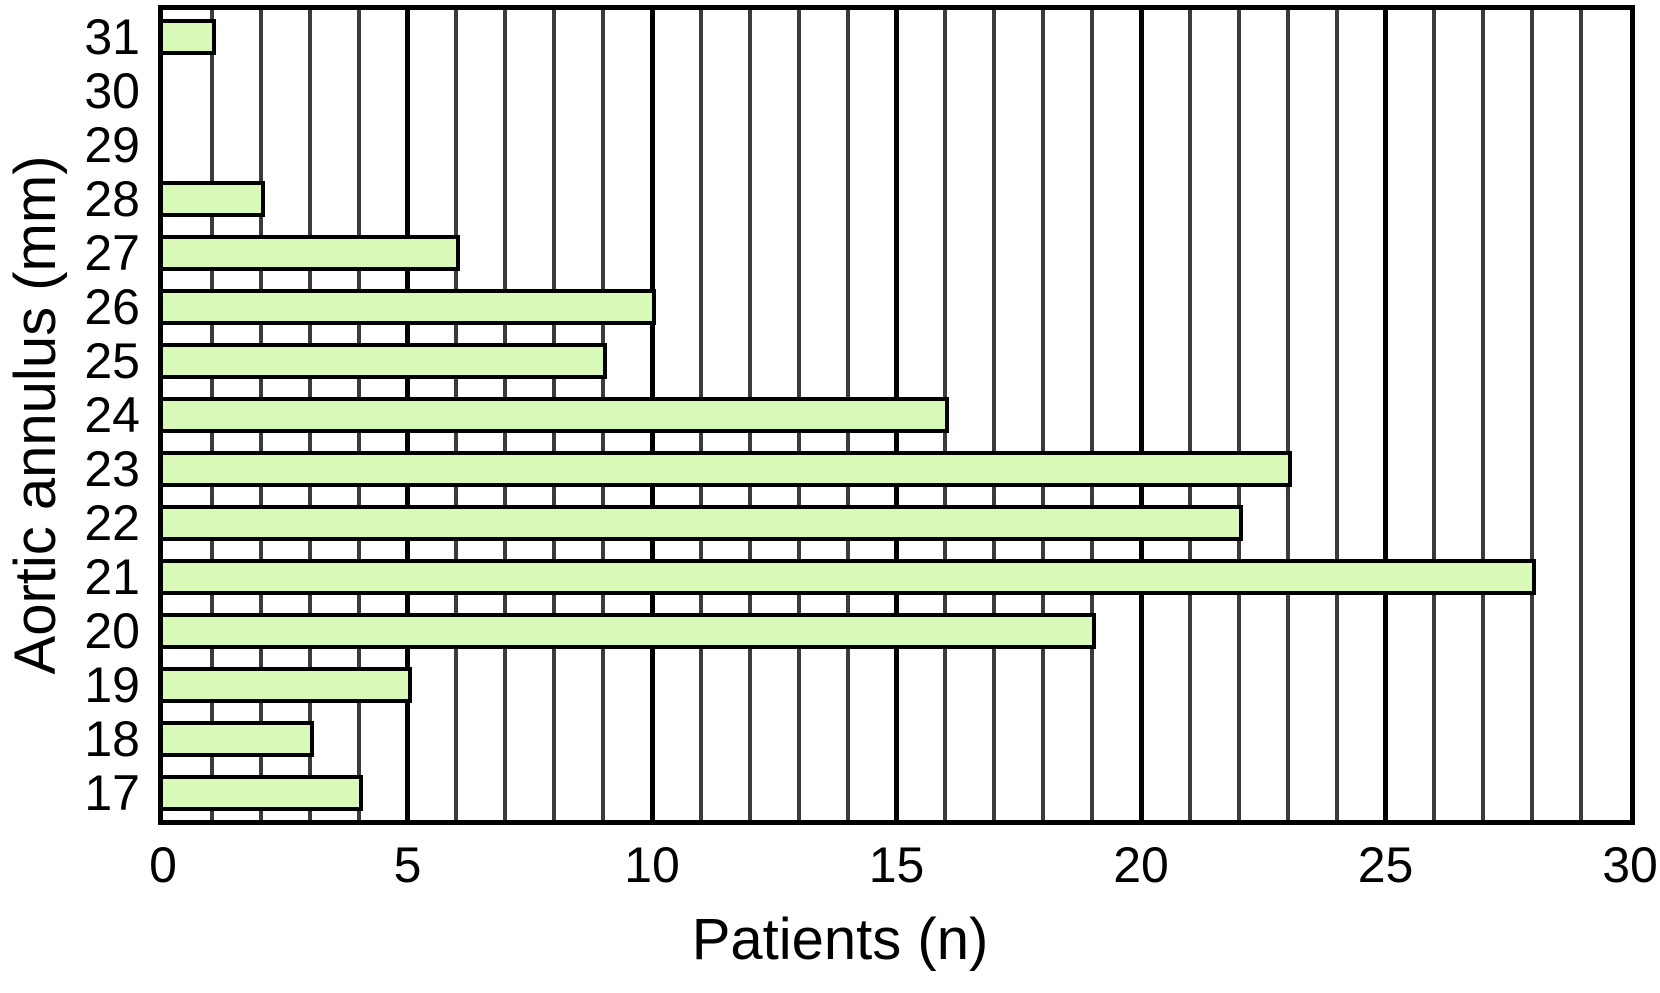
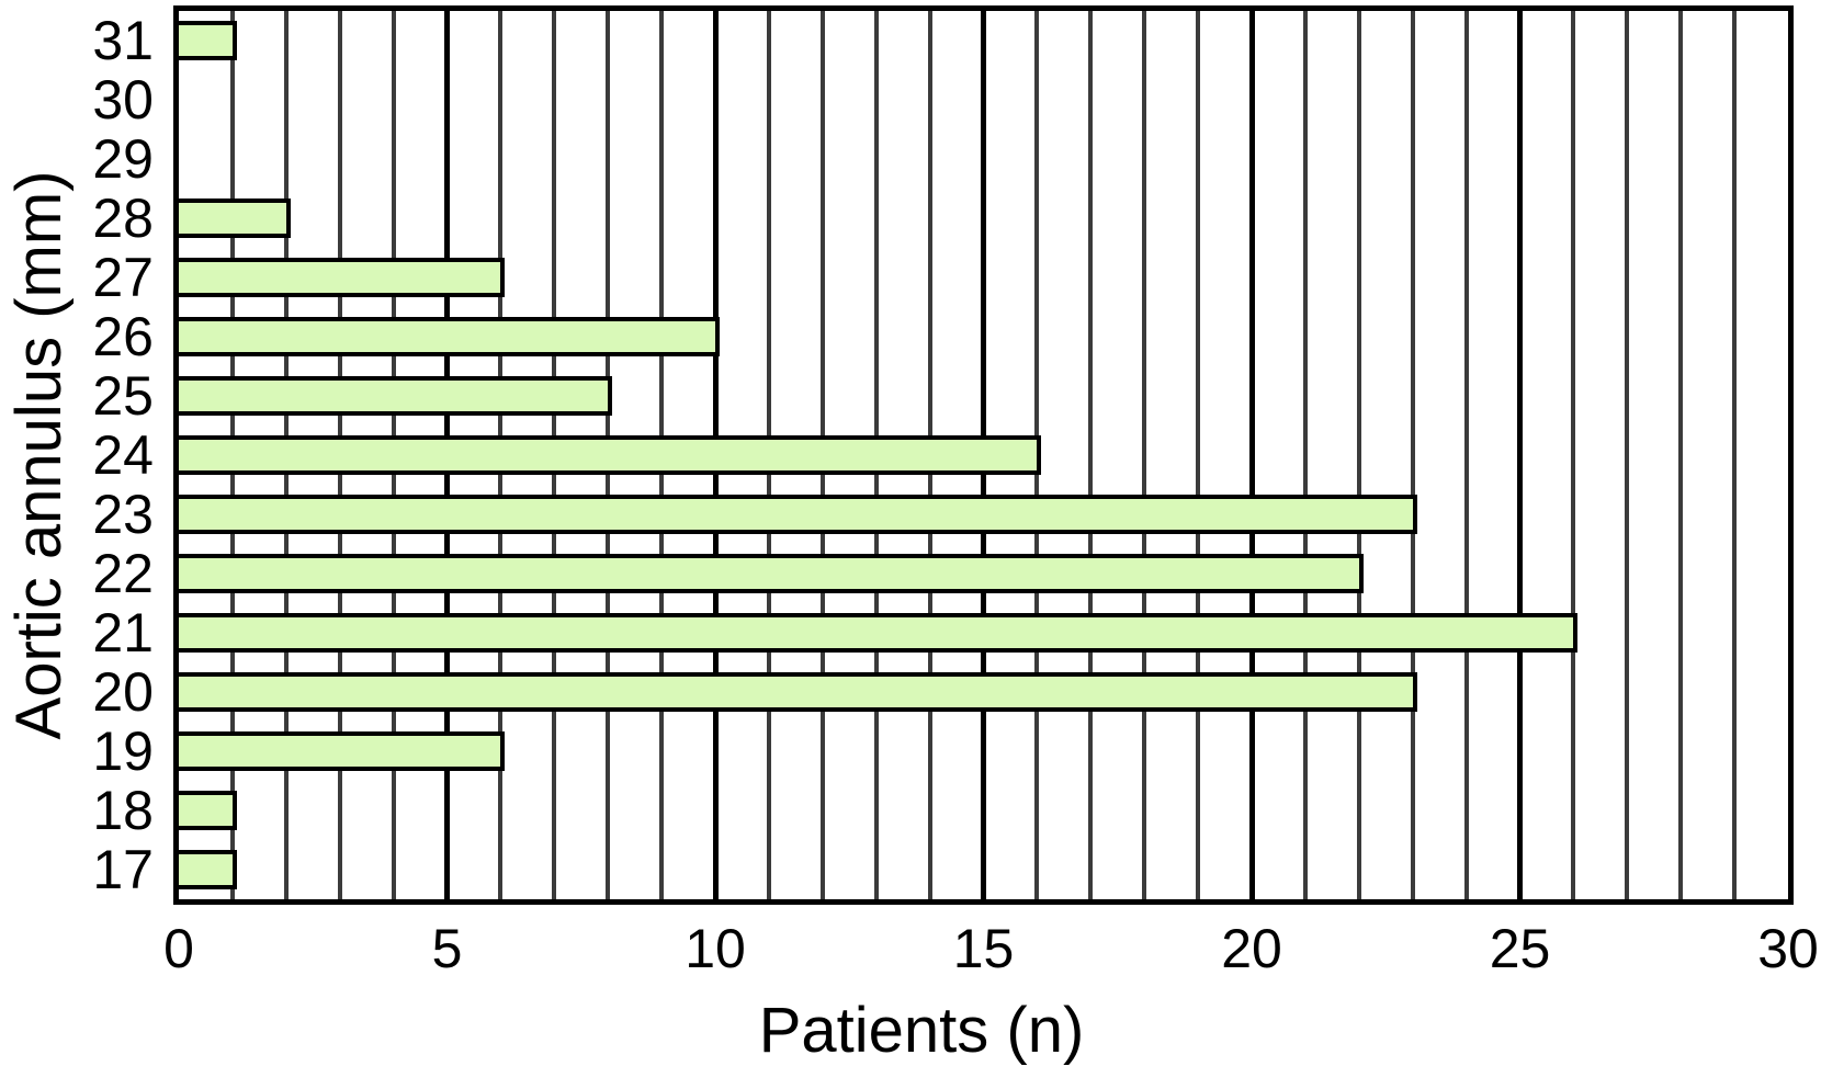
25: 9 -> 8
21: 28 -> 26
20: 19 -> 23
19: 5 -> 6
18: 3 -> 1
17: 4 -> 1
